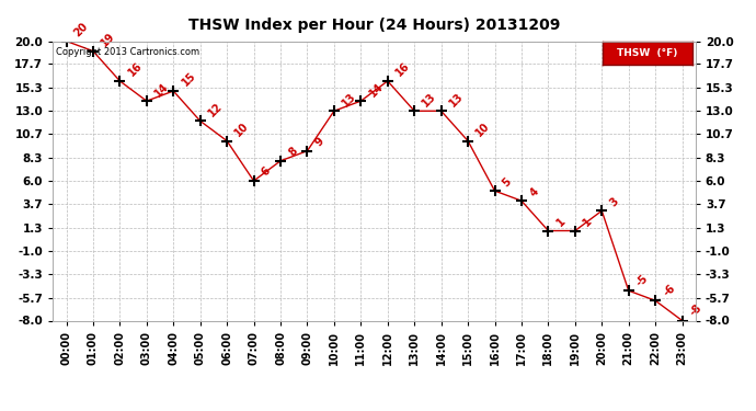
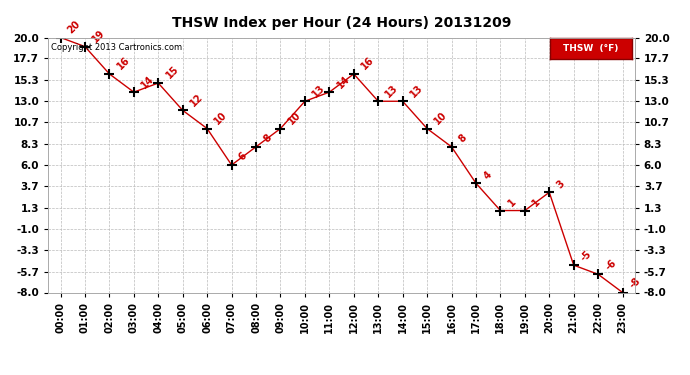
09:00: 9 -> 10
16:00: 5 -> 8
